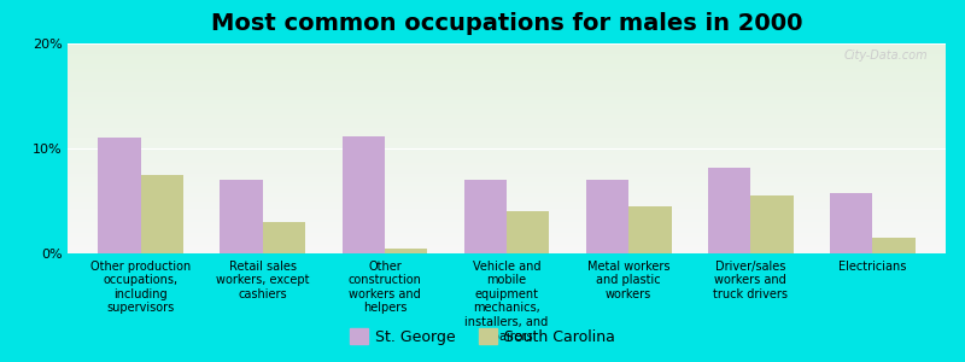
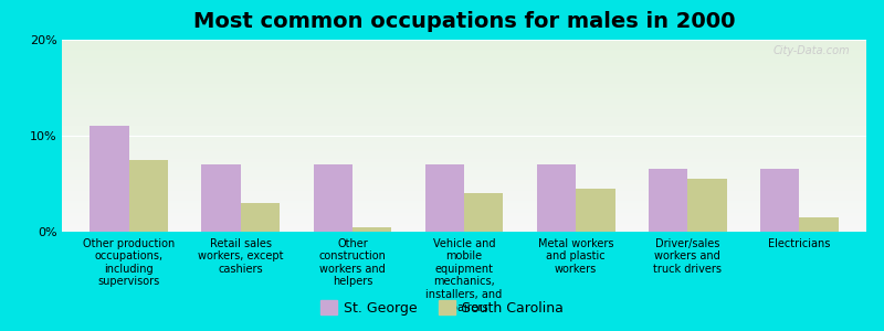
St. George/Other construction workers and helpers: 11.2% -> 7.0%
St. George/Driver/sales workers and truck drivers: 8.2% -> 6.5%
St. George/Electricians: 5.8% -> 6.5%
